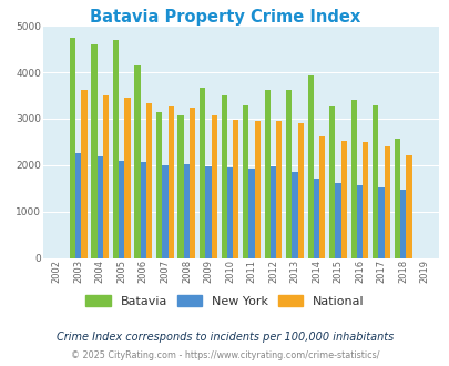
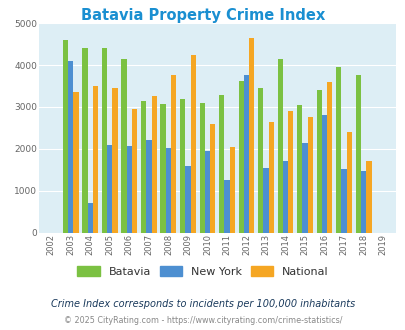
Batavia/2003: 4750 -> 4600
New York/2003: 2260 -> 4100
National/2003: 3620 -> 3350
Batavia/2004: 4600 -> 4400
New York/2004: 2180 -> 700
Batavia/2005: 4700 -> 4400
National/2006: 3340 -> 2950
New York/2007: 1990 -> 2200
National/2008: 3240 -> 3750
Batavia/2009: 3660 -> 3200
New York/2009: 1970 -> 1600
National/2009: 3060 -> 4250
Batavia/2010: 3490 -> 3100
National/2010: 2970 -> 2600
New York/2011: 1930 -> 1250
National/2011: 2960 -> 2050
New York/2012: 1980 -> 3750
National/2012: 2960 -> 4650
Batavia/2013: 3620 -> 3450
New York/2013: 1860 -> 1550
National/2013: 2900 -> 2650
Batavia/2014: 3940 -> 4150
National/2014: 2620 -> 2900
Batavia/2015: 3260 -> 3050
New York/2015: 1610 -> 2150
National/2015: 2510 -> 2750
New York/2016: 1560 -> 2800
National/2016: 2490 -> 3600
Batavia/2017: 3290 -> 3950
Batavia/2018: 2560 -> 3750
National/2018: 2200 -> 1700
